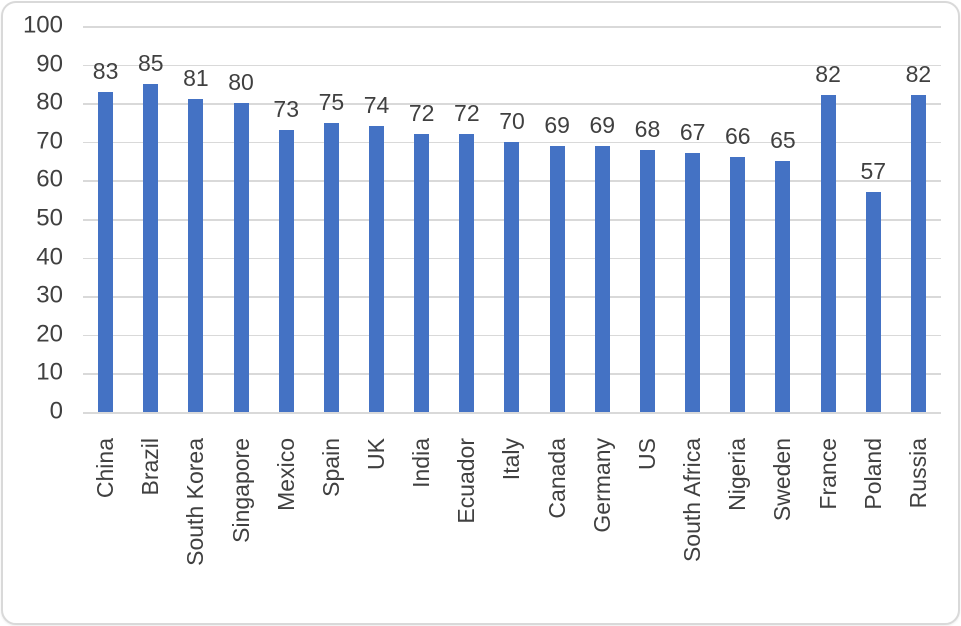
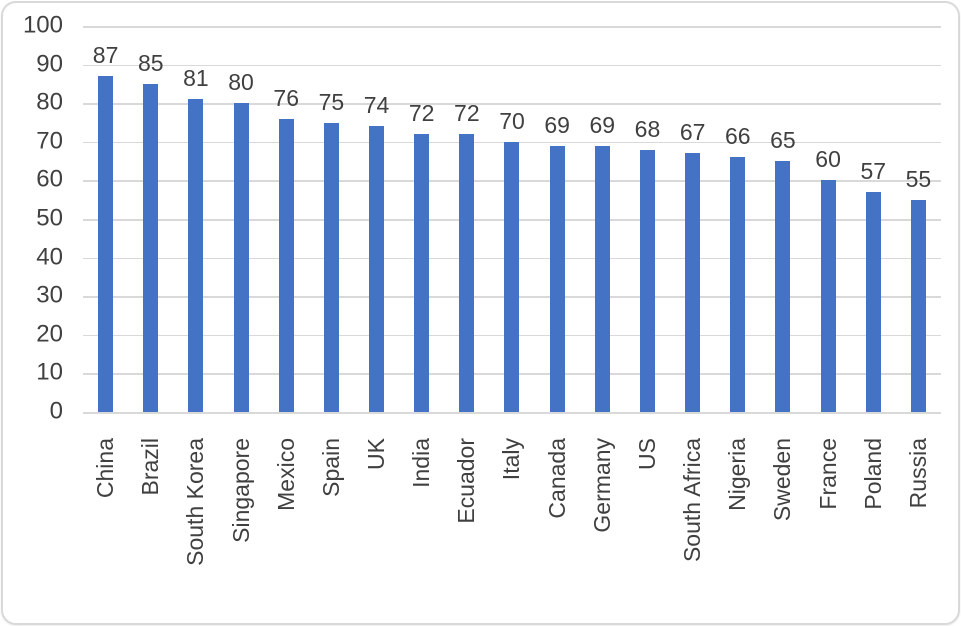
China: 83 -> 87
Mexico: 73 -> 76
France: 82 -> 60
Russia: 82 -> 55
